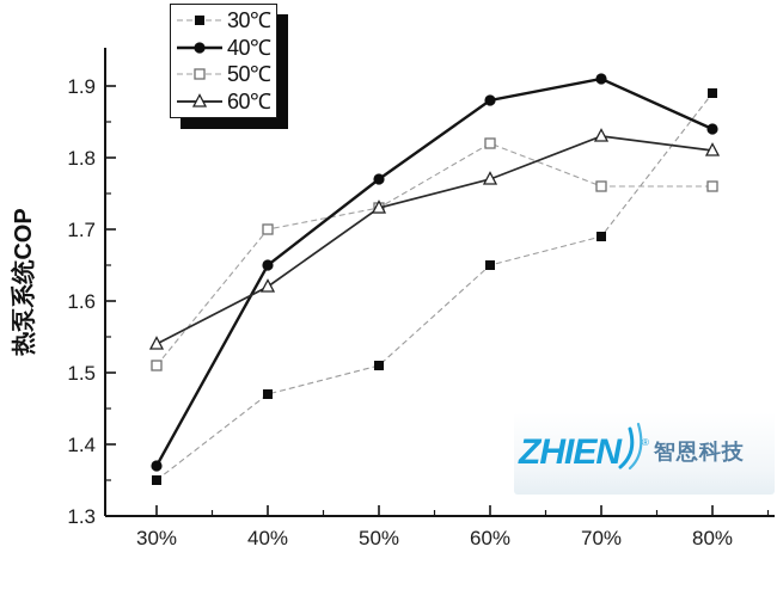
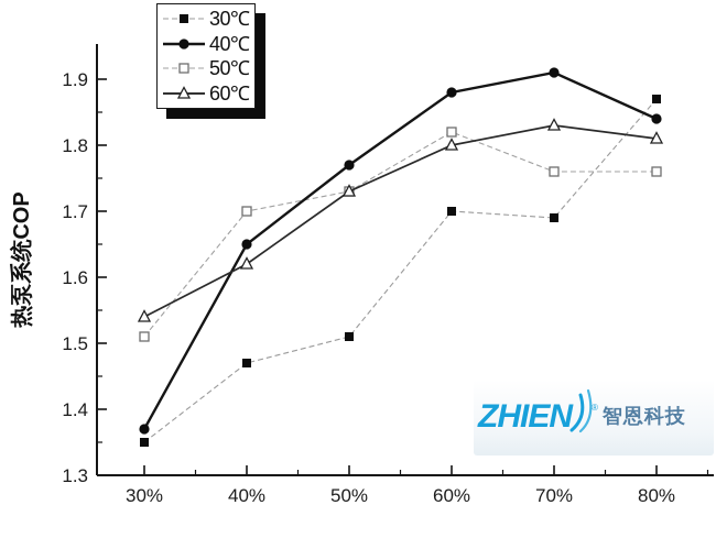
30℃/60%: 1.65 -> 1.70
60℃/60%: 1.77 -> 1.80
30℃/80%: 1.89 -> 1.87
